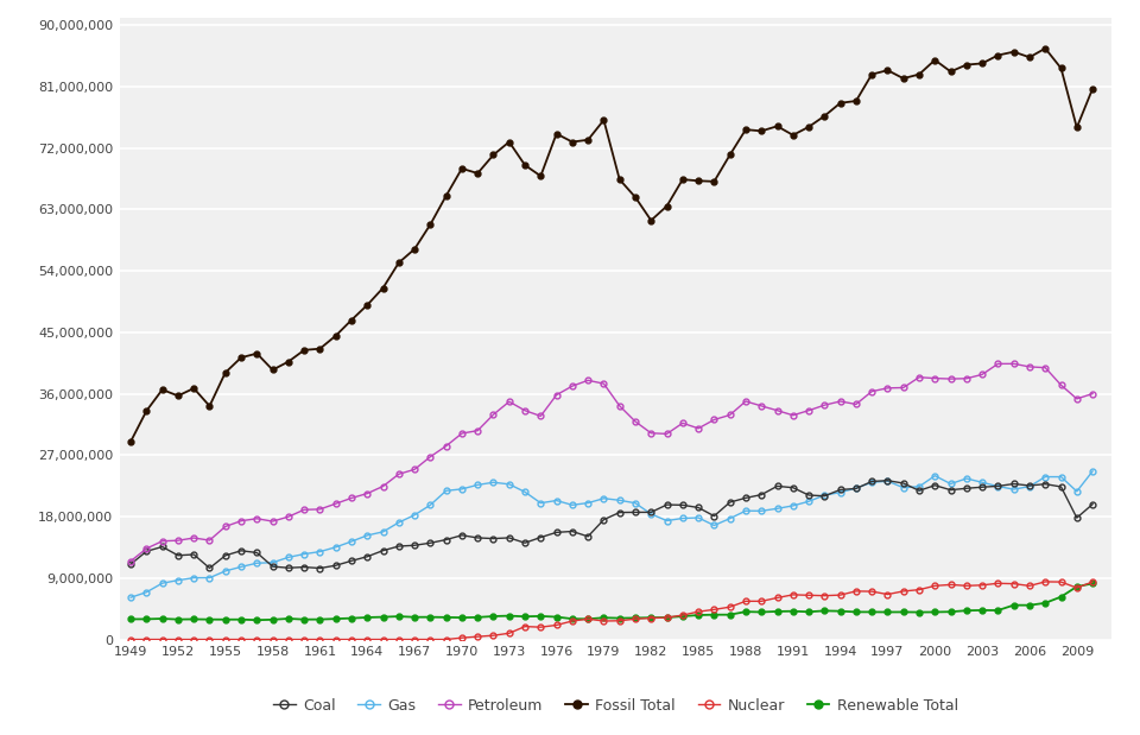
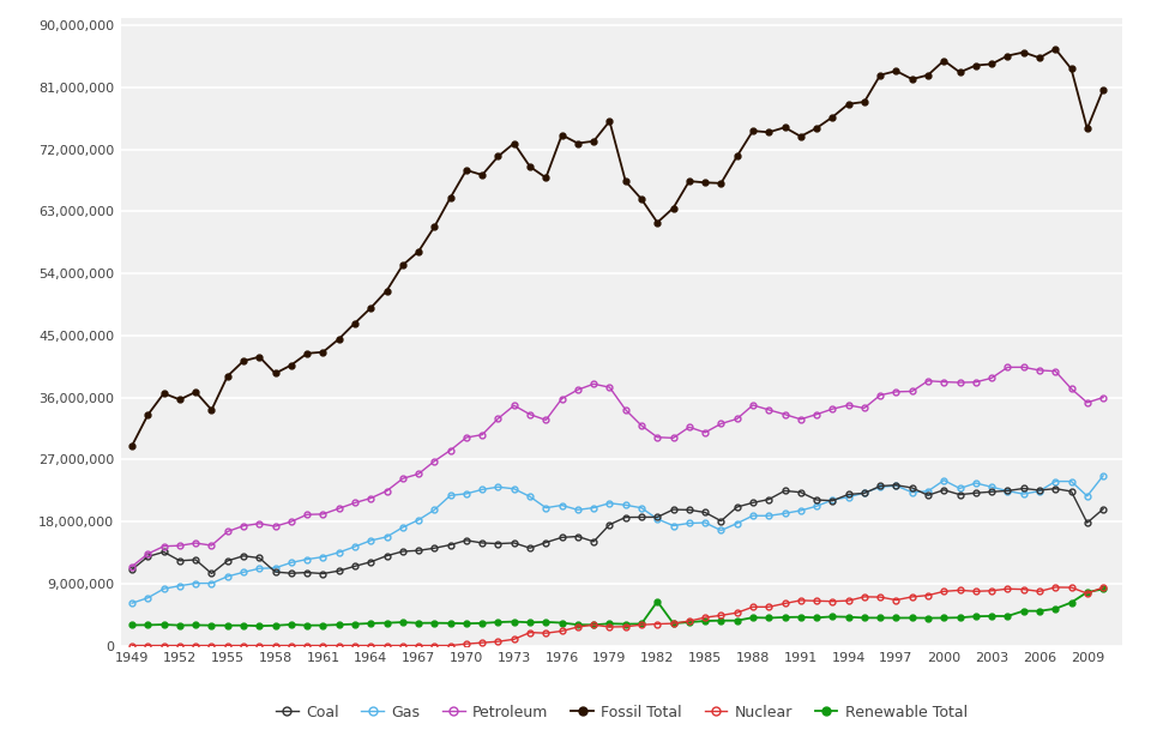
Renewable Total/1982: 3,200,000 -> 6,400,000
